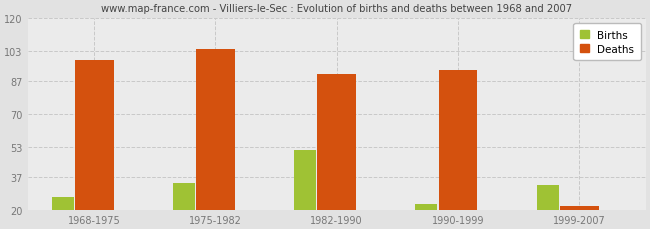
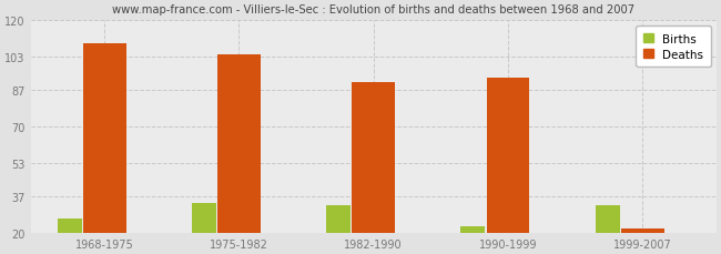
Deaths/1968-1975: 98 -> 109
Births/1982-1990: 51 -> 33
